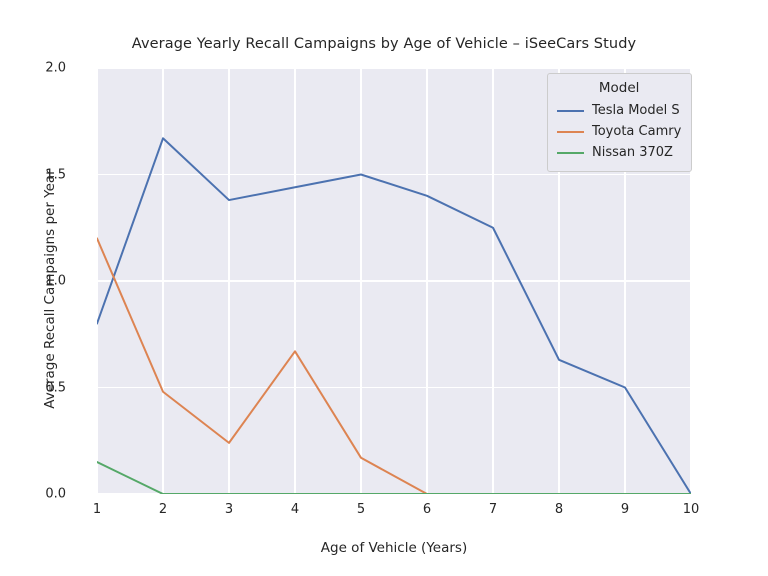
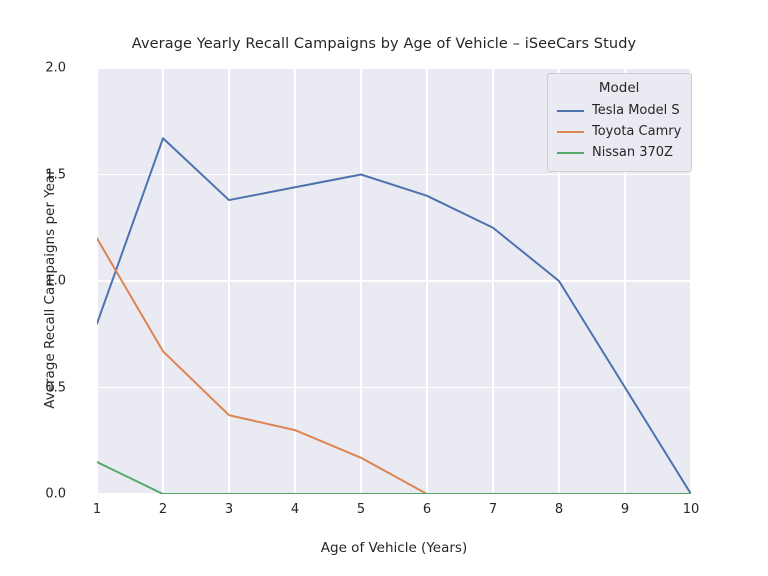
Toyota Camry/2: 0.48 -> 0.67
Toyota Camry/3: 0.24 -> 0.37
Toyota Camry/4: 0.67 -> 0.30
Tesla Model S/8: 0.63 -> 1.00
